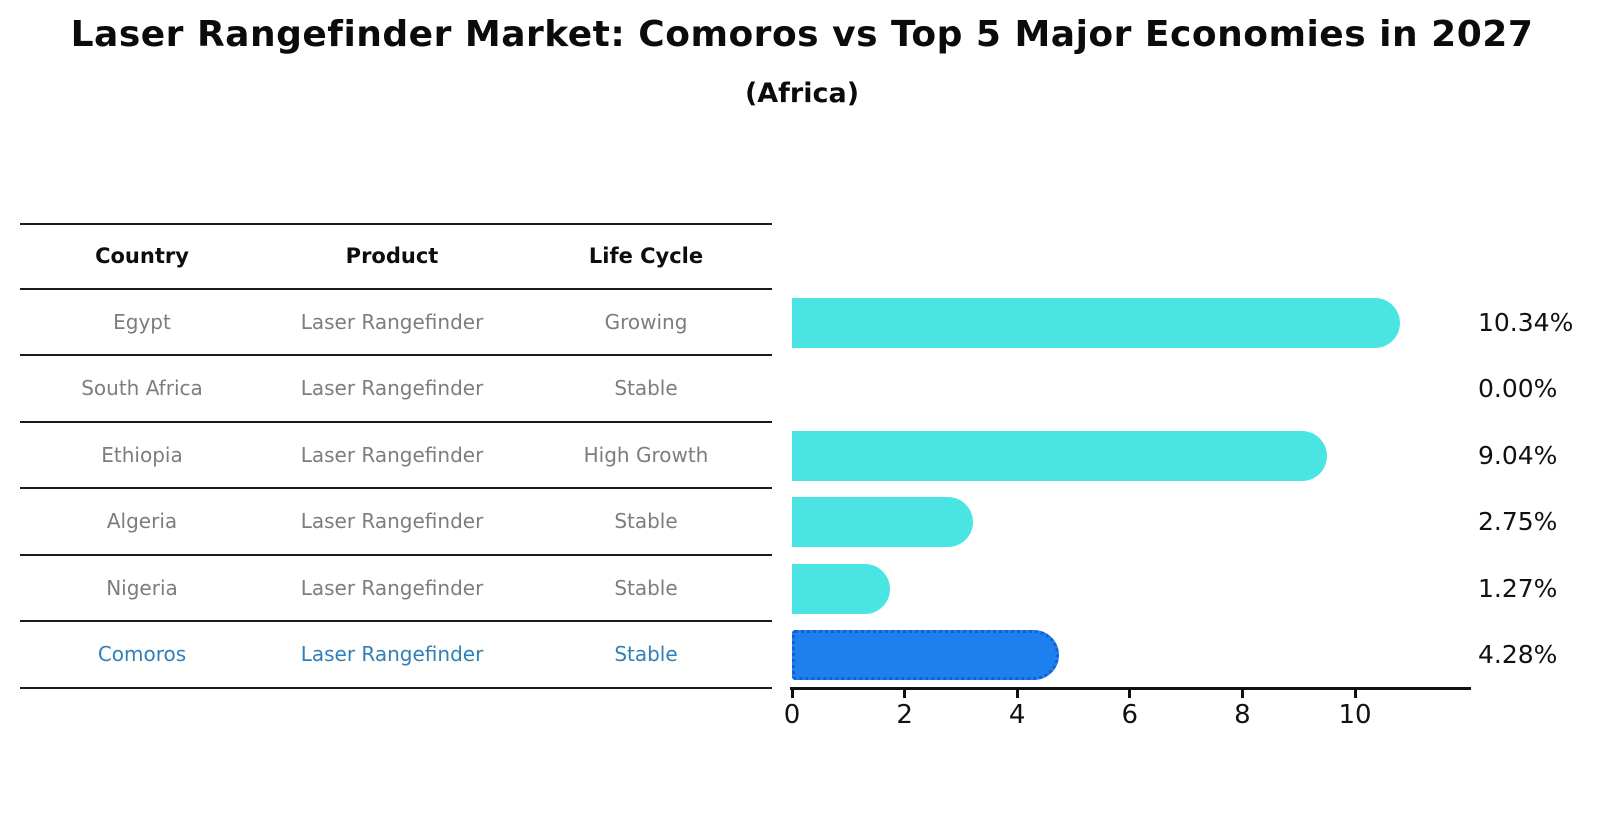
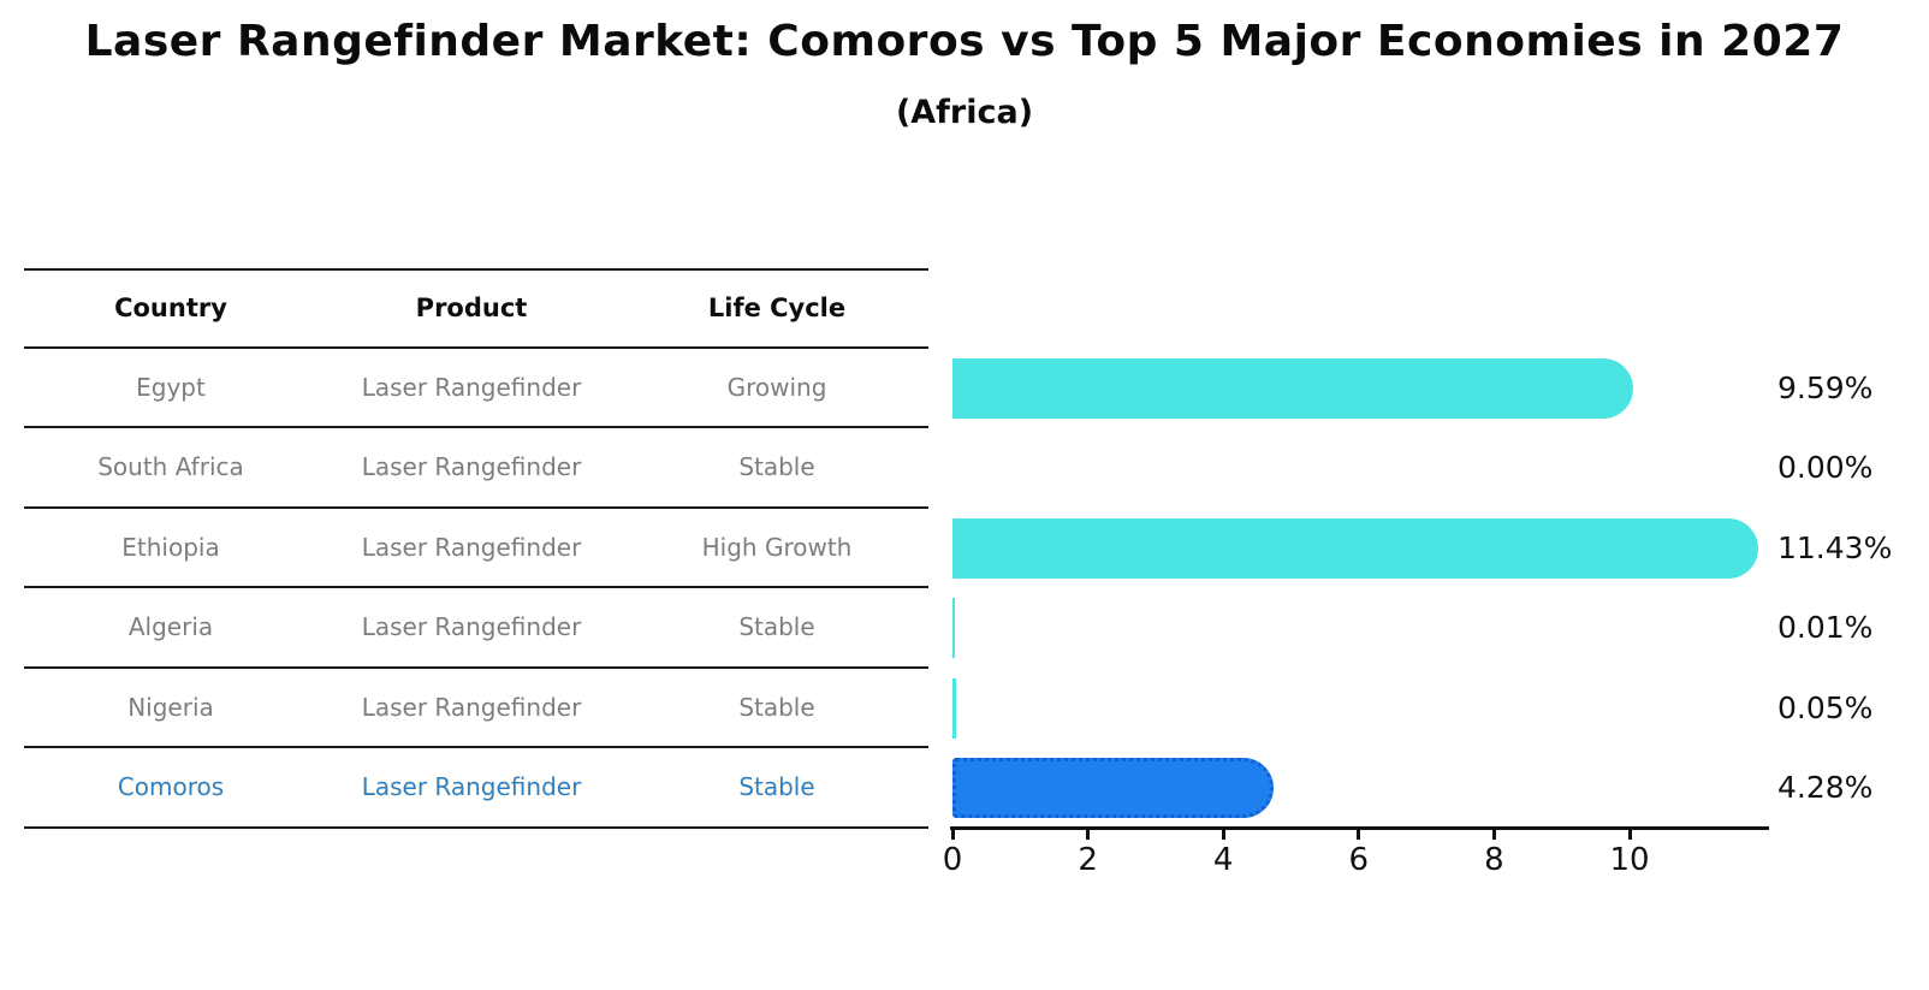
Egypt: 10.34% -> 9.59%
Ethiopia: 9.04% -> 11.43%
Algeria: 2.75% -> 0.01%
Nigeria: 1.27% -> 0.05%
